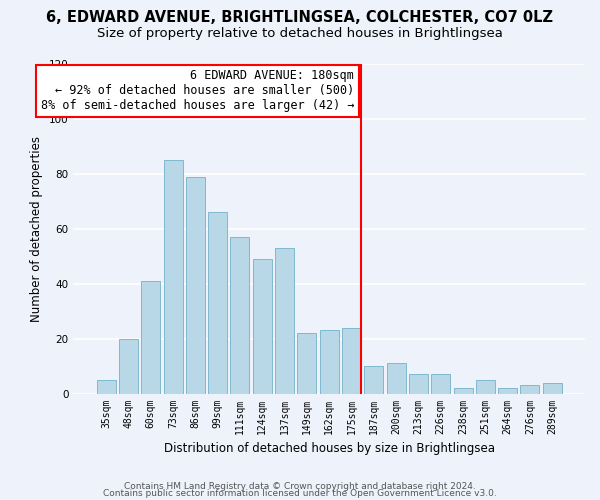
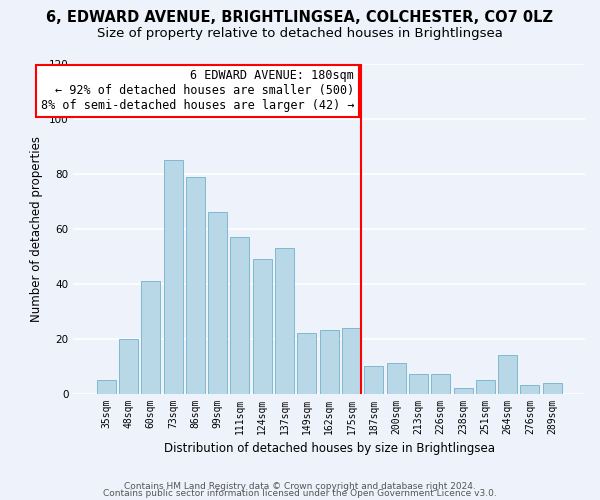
264sqm: 2 -> 14
